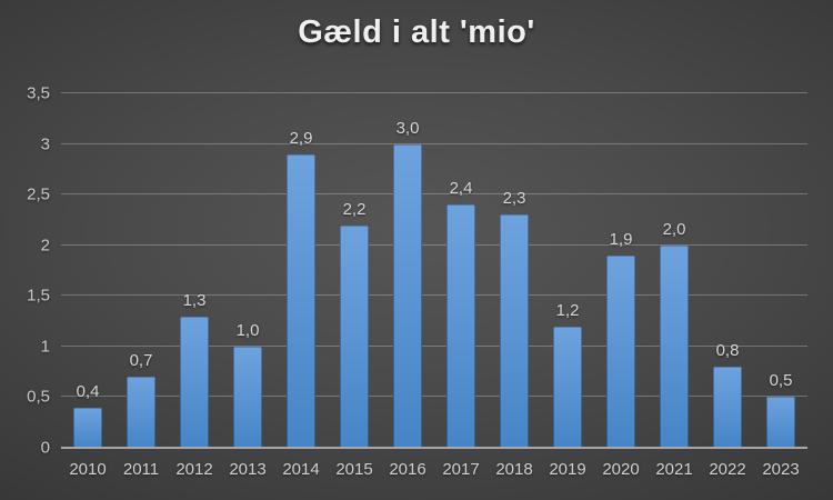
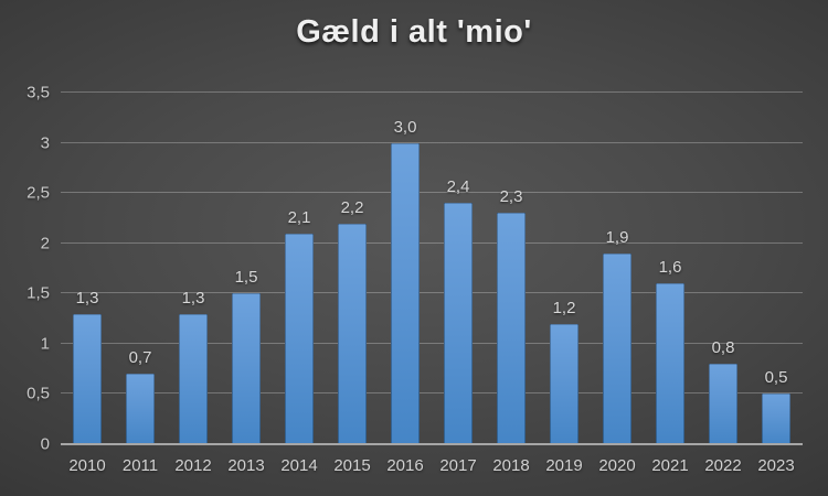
2010: 0,4 -> 1,3
2013: 1,0 -> 1,5
2014: 2,9 -> 2,1
2021: 2,0 -> 1,6
